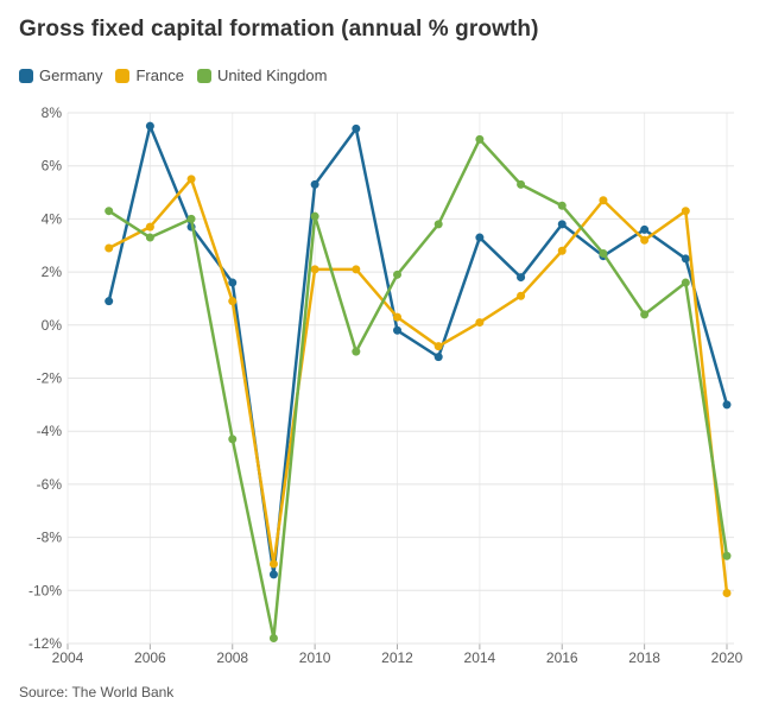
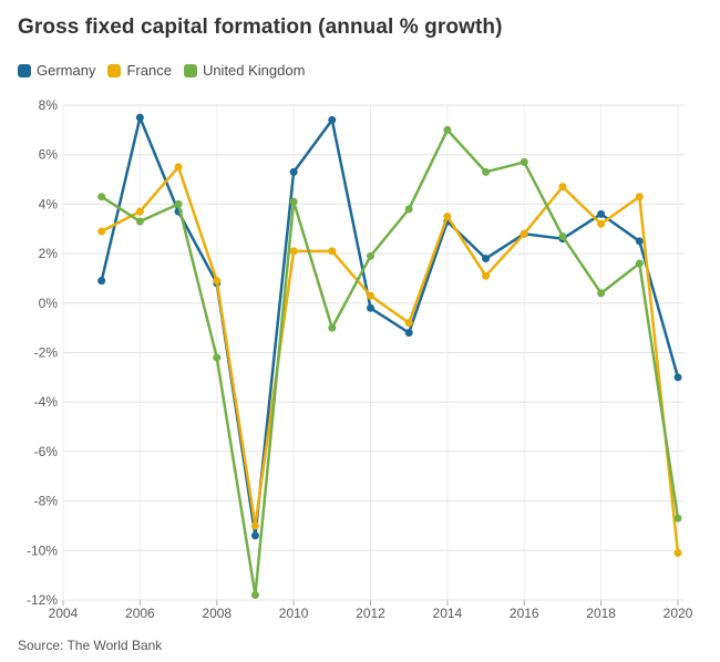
Germany/2008: 1.6% -> 0.8%
United Kingdom/2008: -4.3% -> -2.2%
France/2014: 0.1% -> 3.5%
Germany/2016: 3.8% -> 2.8%
United Kingdom/2016: 4.5% -> 5.7%
